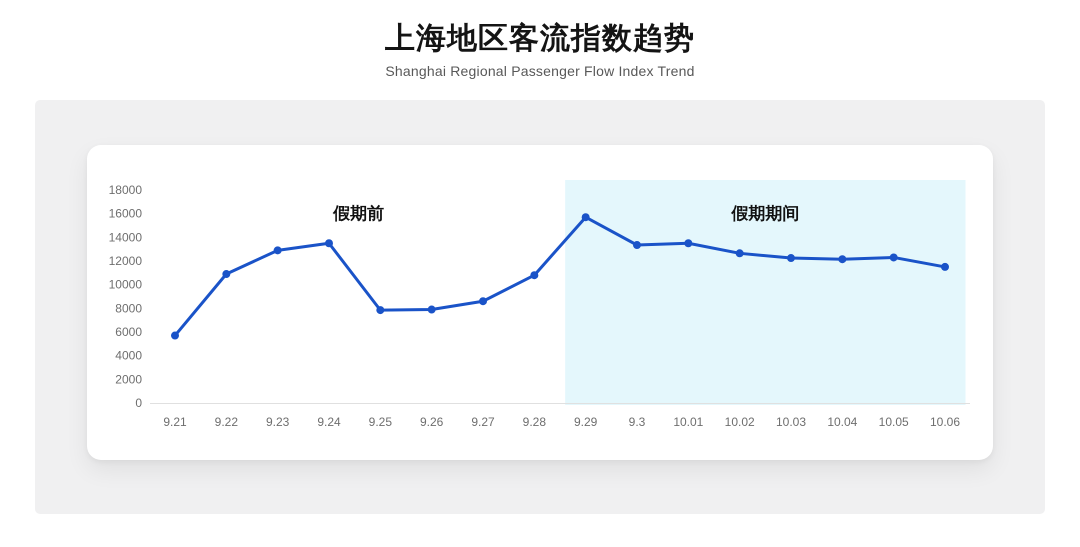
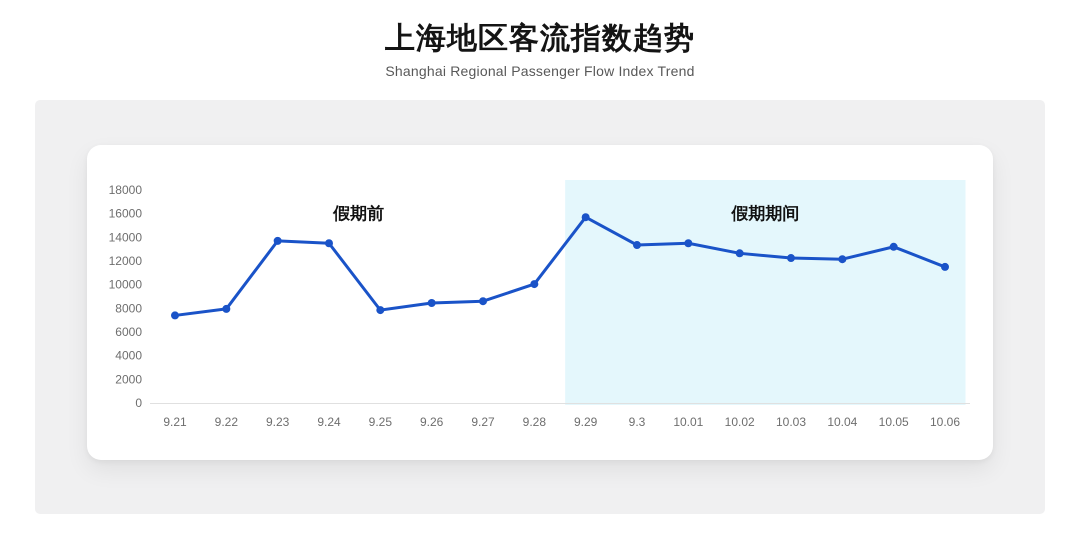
9.21: 5700 -> 7400
9.22: 10900 -> 8000
9.23: 12900 -> 13700
9.26: 7900 -> 8400
9.28: 10800 -> 10000
10.05: 12300 -> 13200
